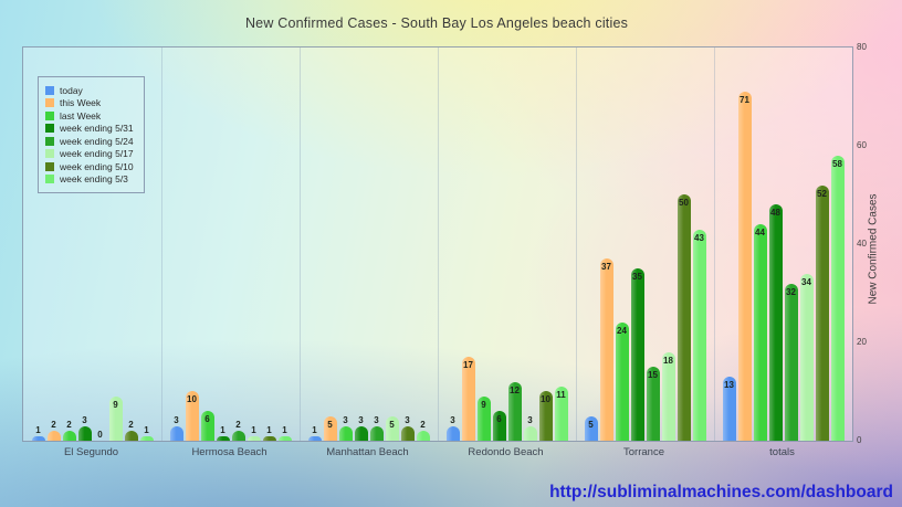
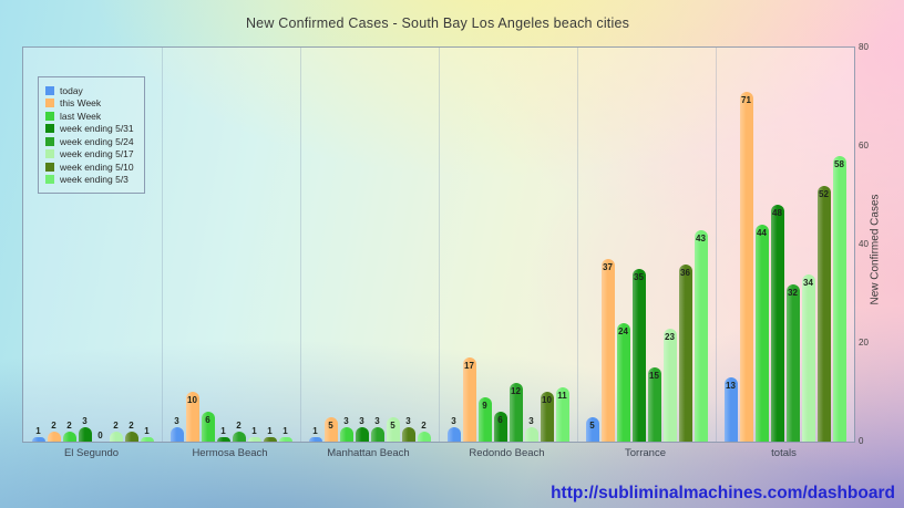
week ending 5/17/El Segundo: 9 -> 2
week ending 5/17/Torrance: 18 -> 23
week ending 5/10/Torrance: 50 -> 36
